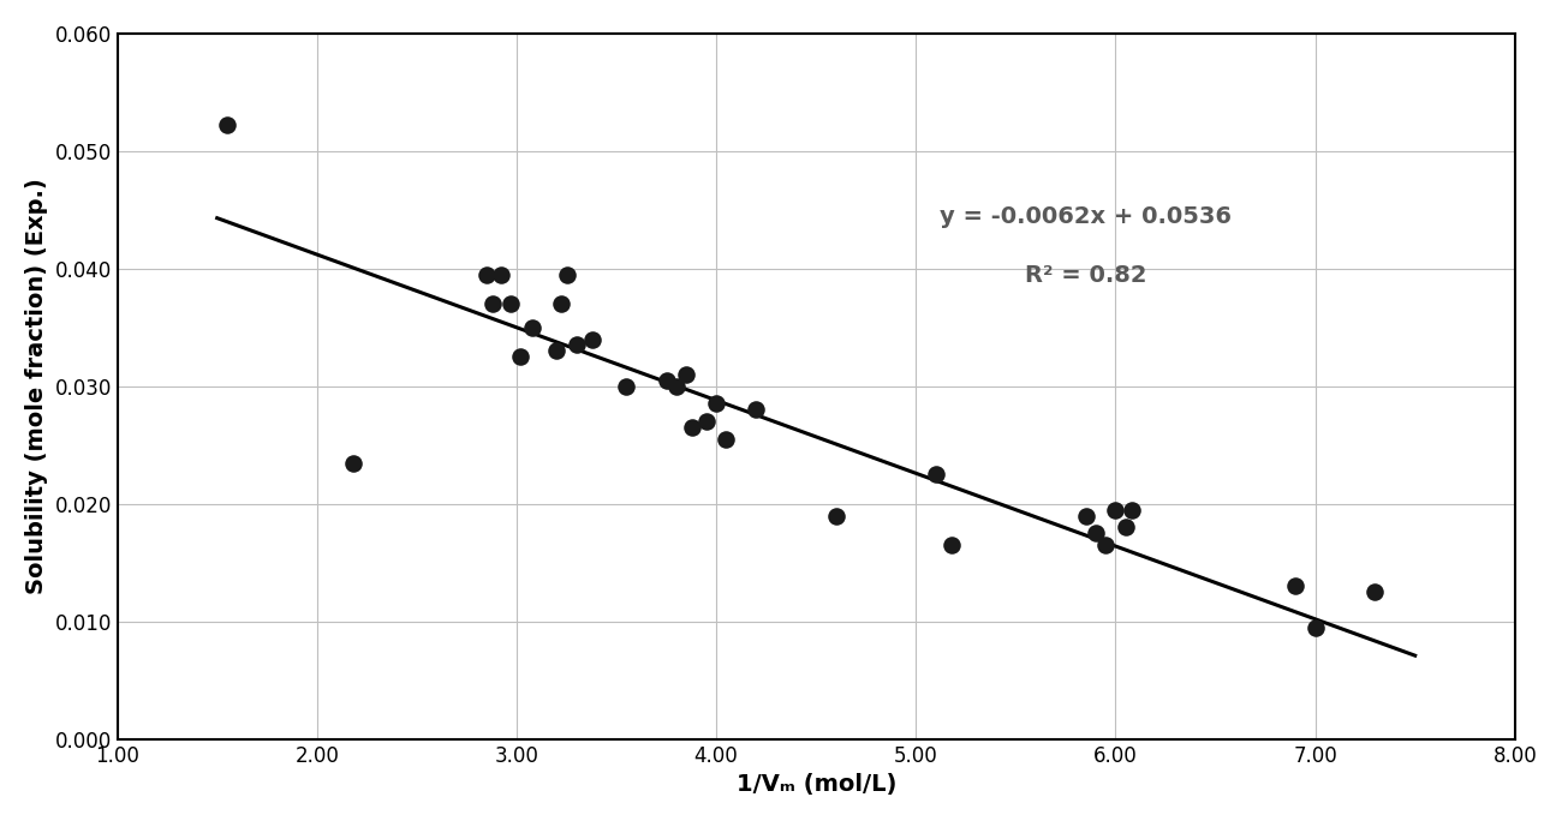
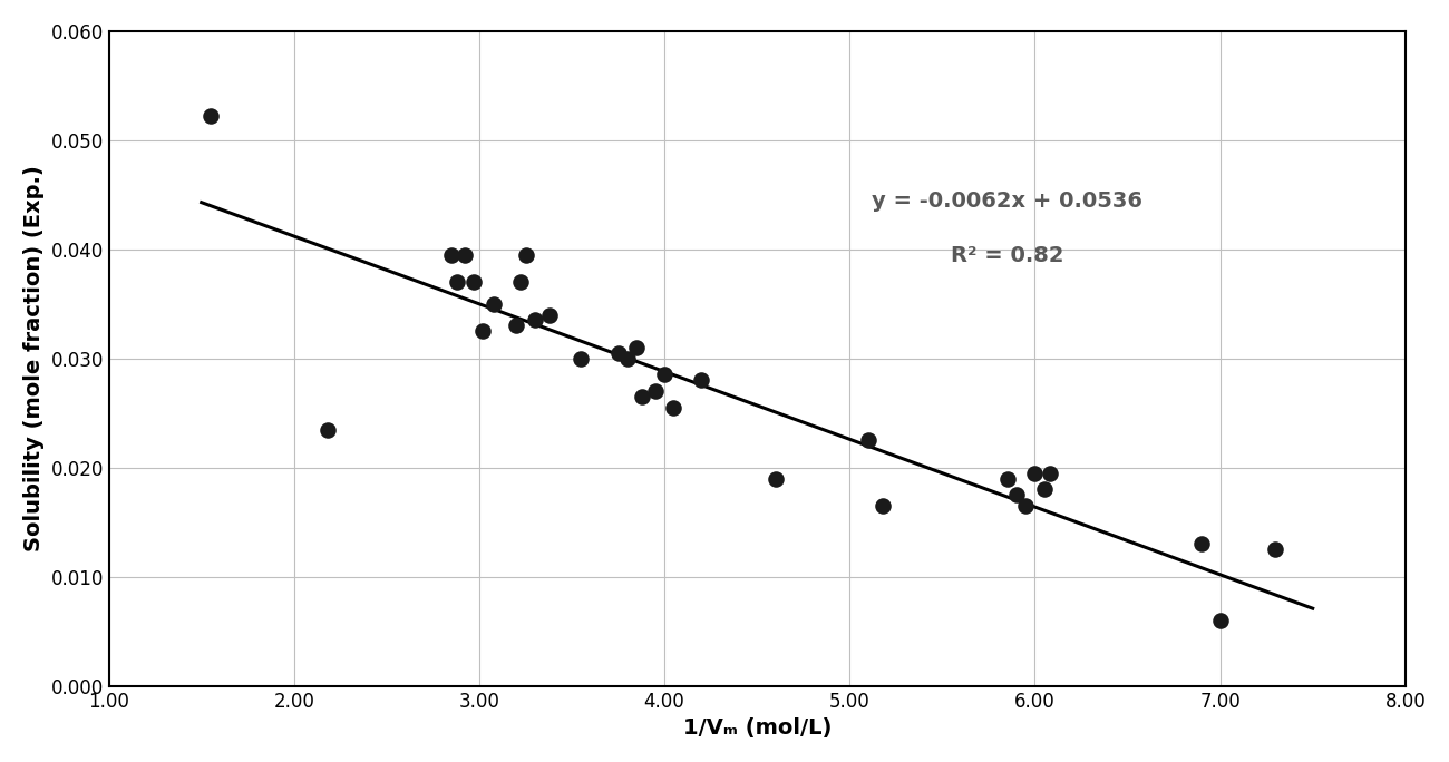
7.00: 0.0095 -> 0.0060
